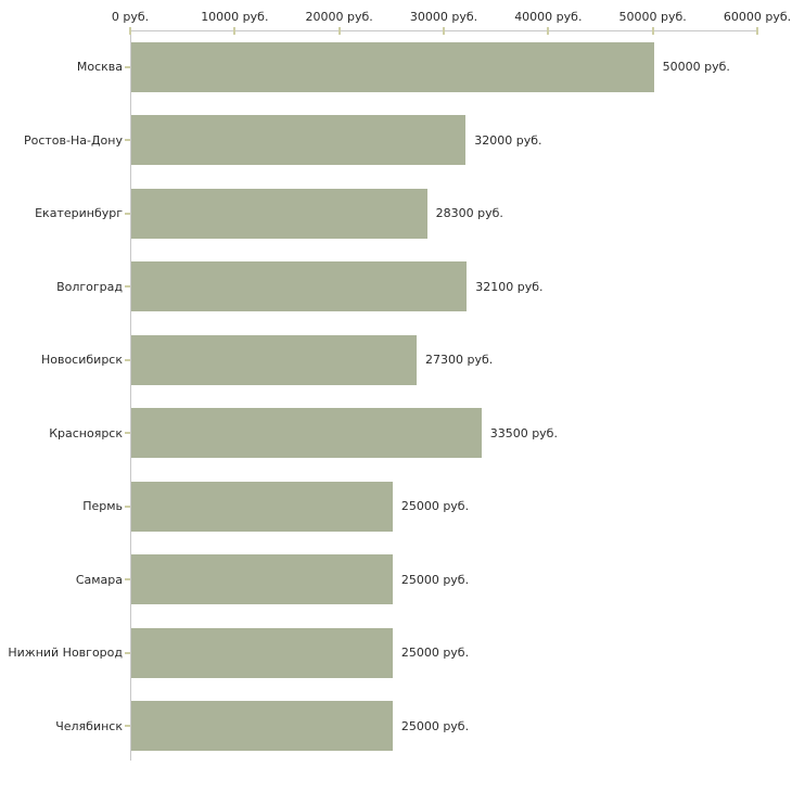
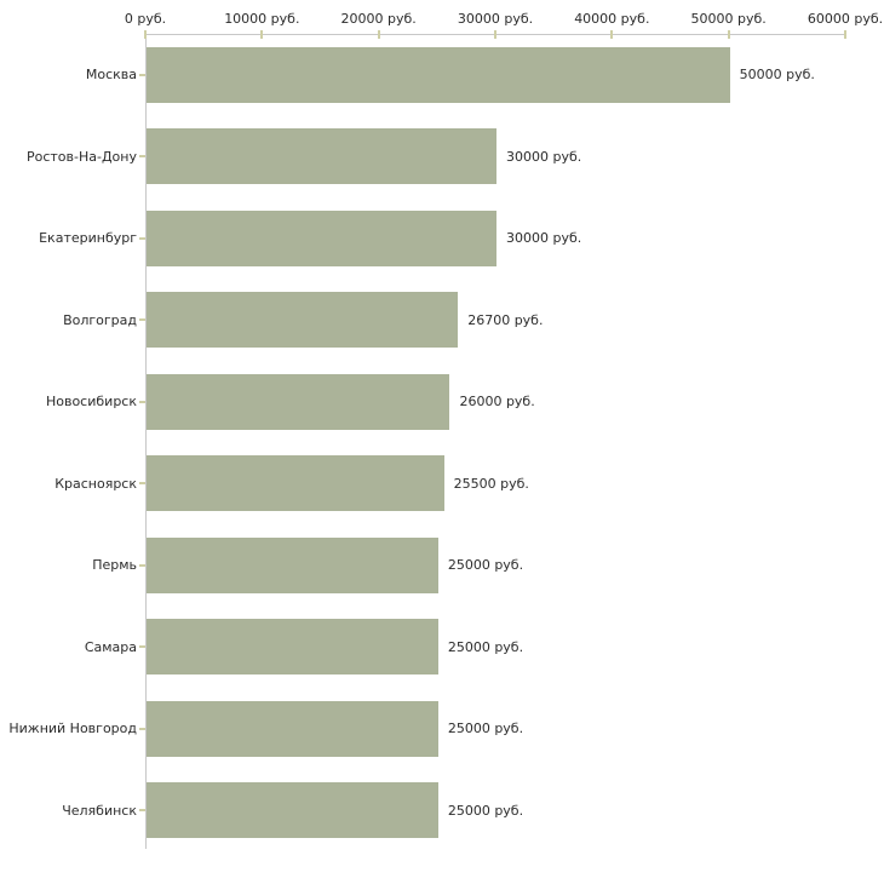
Ростов-На-Дону: 32000 -> 30000
Екатеринбург: 28300 -> 30000
Волгоград: 32100 -> 26700
Новосибирск: 27300 -> 26000
Красноярск: 33500 -> 25500
